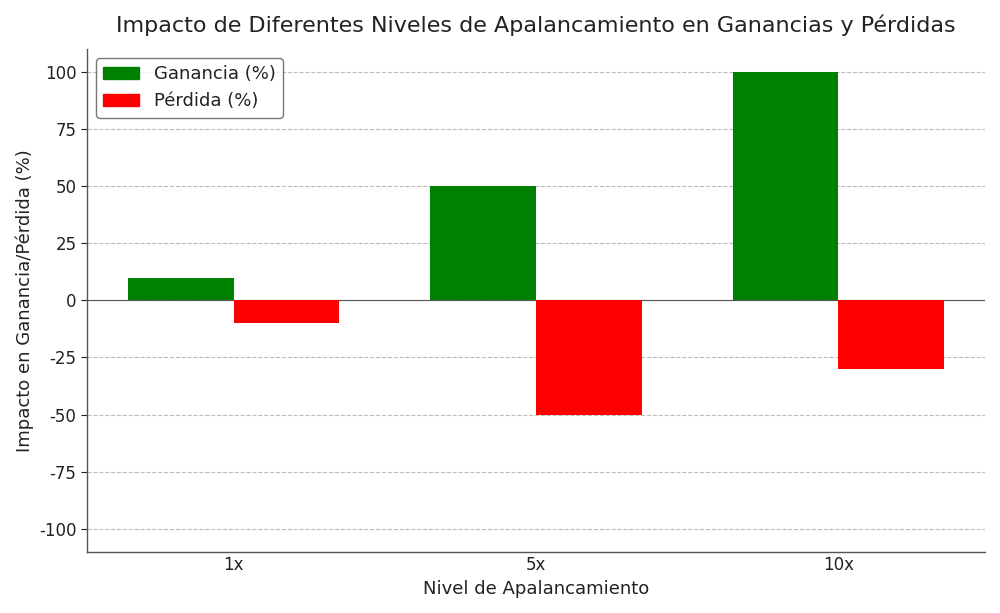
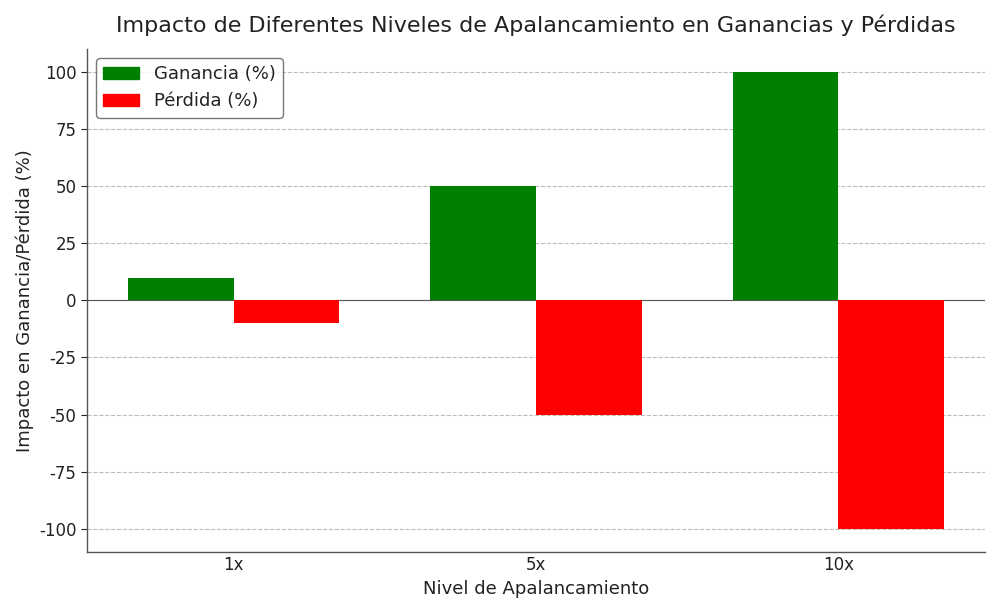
Pérdida (%)/10x: -30 -> -100
